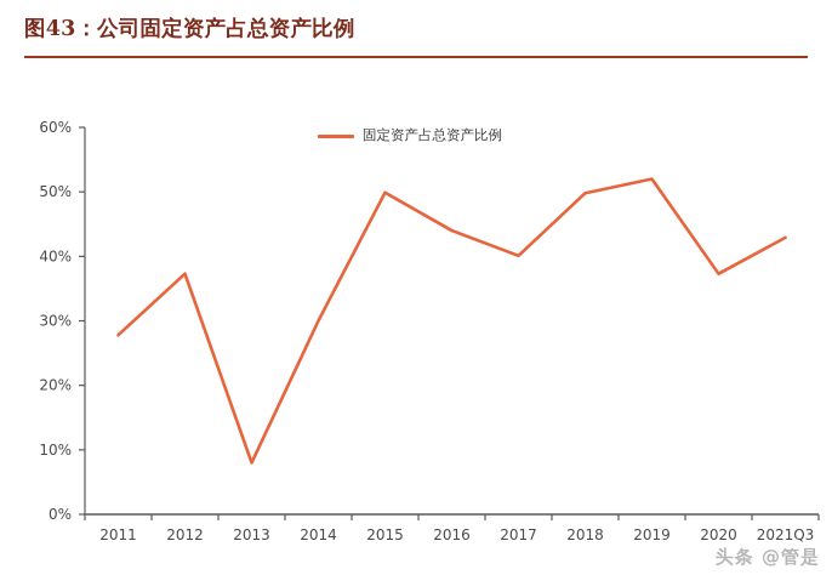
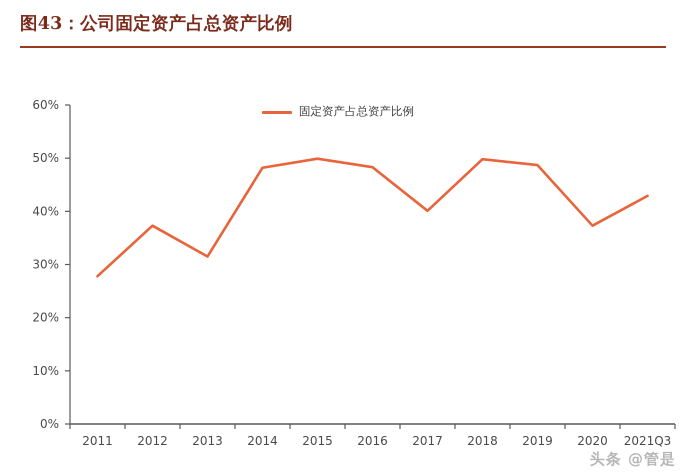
2013: 8% -> 32%
2014: 30% -> 48%
2016: 44% -> 48%
2019: 52% -> 49%
